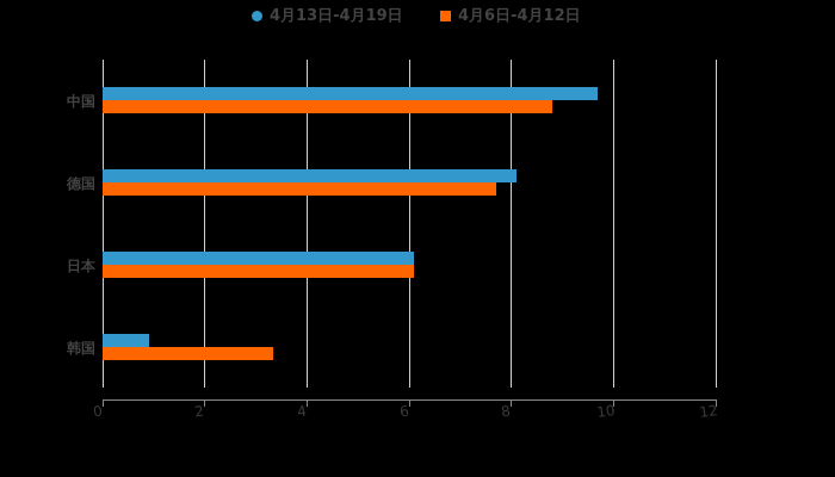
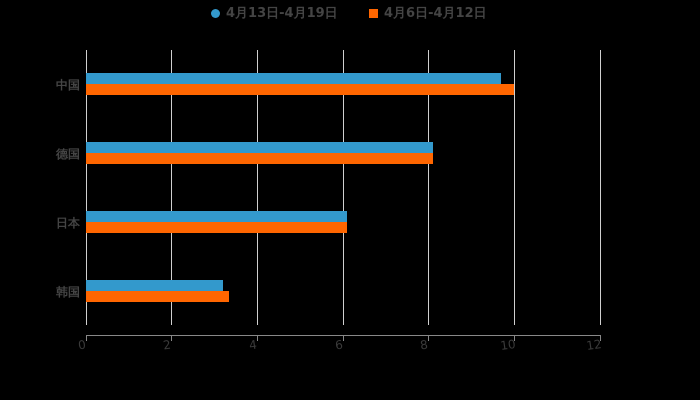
4月6日-4月12日/中国: 8.8 -> 10.0
4月6日-4月12日/德国: 7.7 -> 8.1
4月13日-4月19日/韩国: 0.9 -> 3.2
